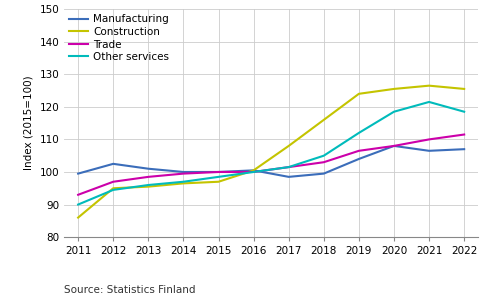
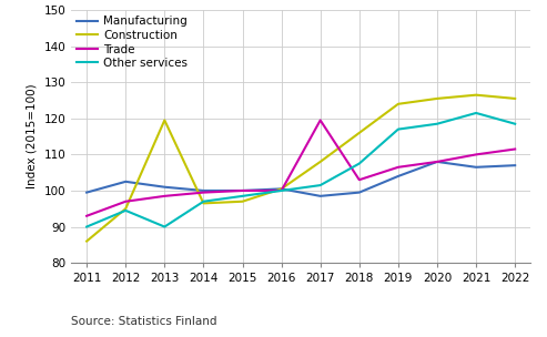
Construction/2013: 95.5 -> 119.5
Other services/2013: 96.0 -> 90.0
Trade/2017: 101.5 -> 119.5
Other services/2018: 105.0 -> 107.5
Other services/2019: 112.0 -> 117.0
